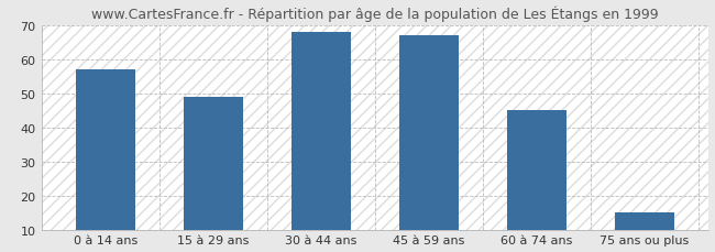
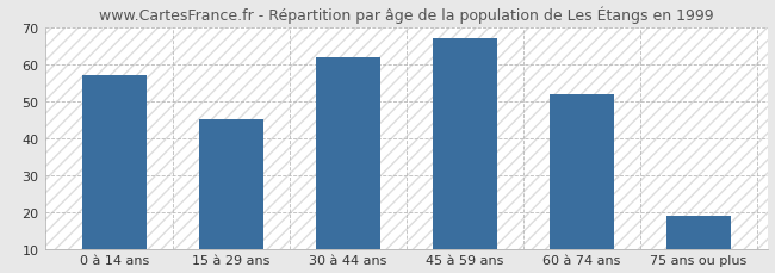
15 à 29 ans: 49 -> 45
30 à 44 ans: 68 -> 62
60 à 74 ans: 45 -> 52
75 ans ou plus: 15 -> 19
